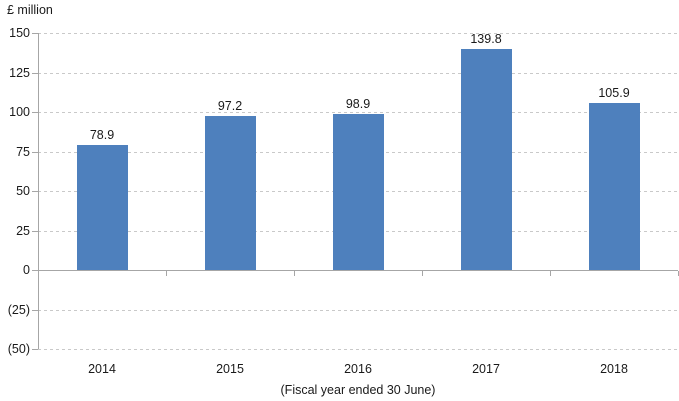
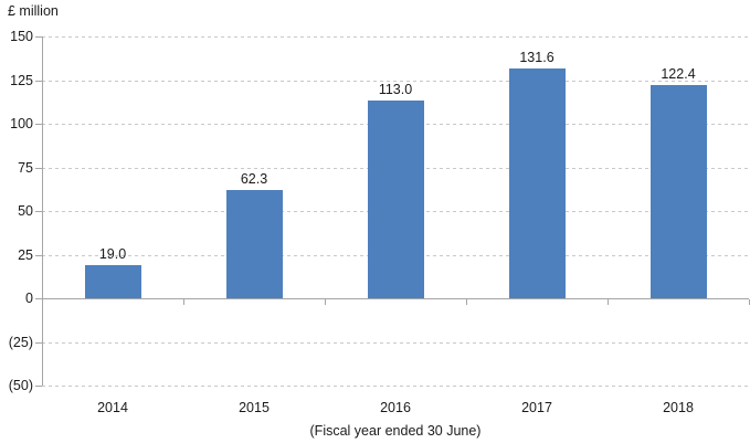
2014: 78.9 -> 19.0
2015: 97.2 -> 62.3
2016: 98.9 -> 113.0
2017: 139.8 -> 131.6
2018: 105.9 -> 122.4
